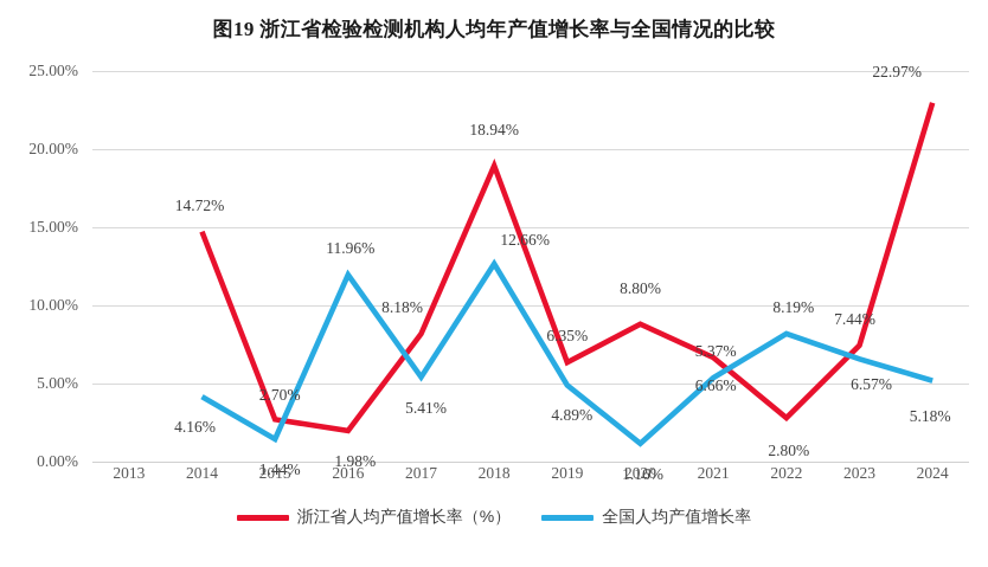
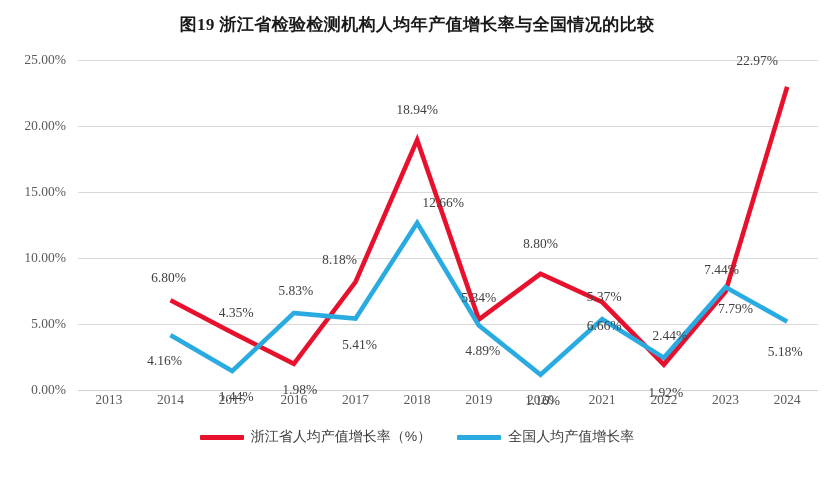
浙江省人均产值增长率（%）/2014: 14.72% -> 6.80%
浙江省人均产值增长率（%）/2015: 2.70% -> 4.35%
全国人均产值增长率/2016: 11.96% -> 5.83%
浙江省人均产值增长率（%）/2019: 6.35% -> 5.34%
浙江省人均产值增长率（%）/2022: 2.80% -> 1.92%
全国人均产值增长率/2022: 8.19% -> 2.44%
全国人均产值增长率/2023: 6.57% -> 7.79%
